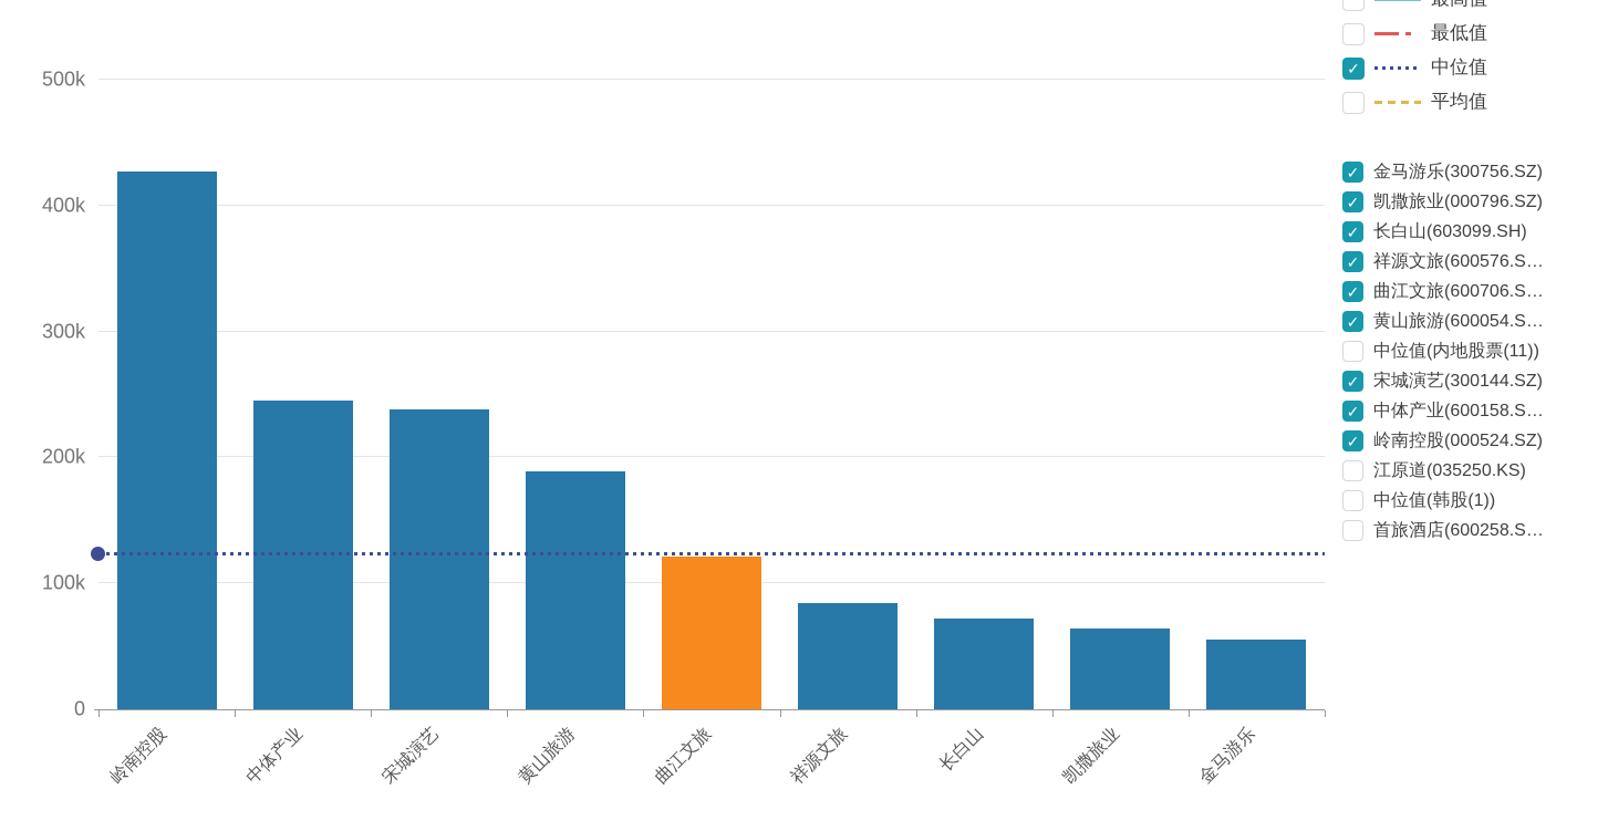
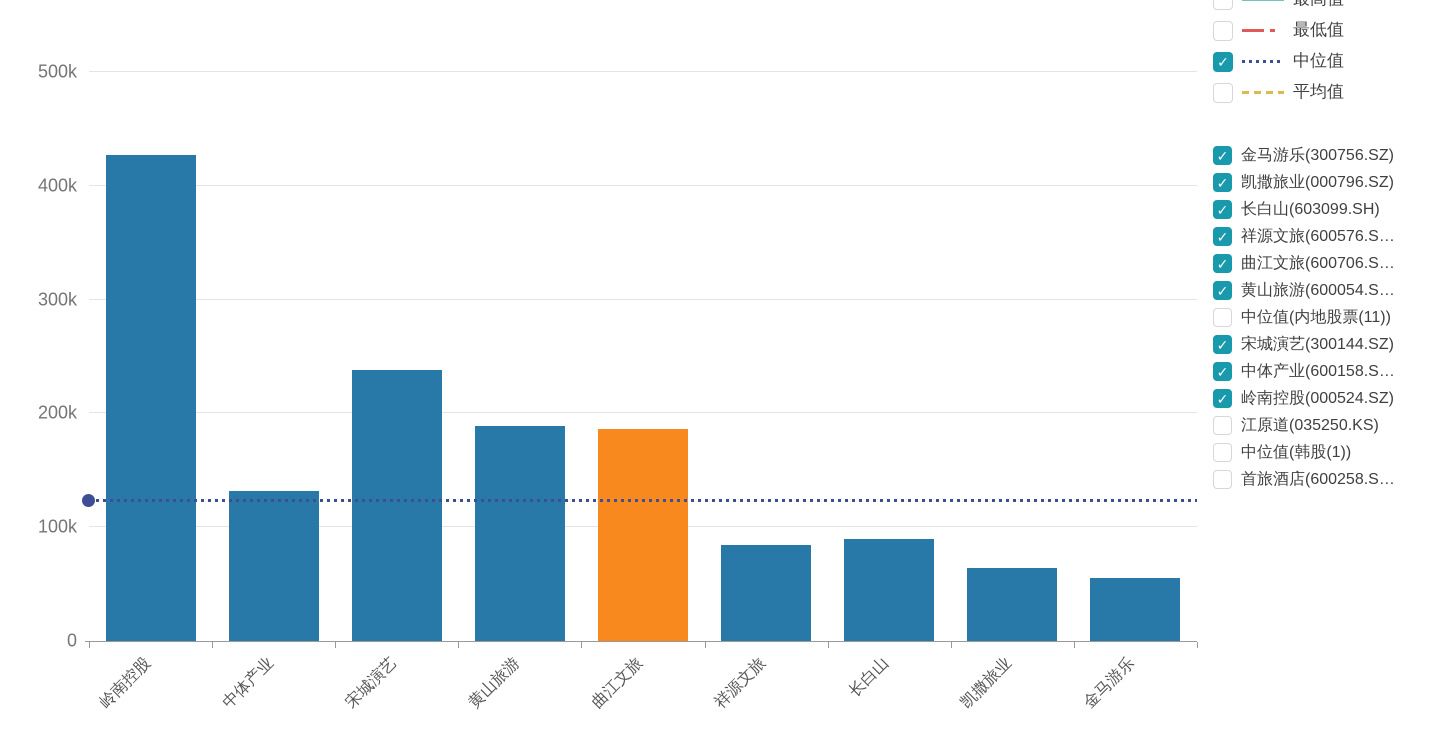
中体产业: 245k -> 132k
曲江文旅: 121k -> 186k
长白山: 72k -> 90k
